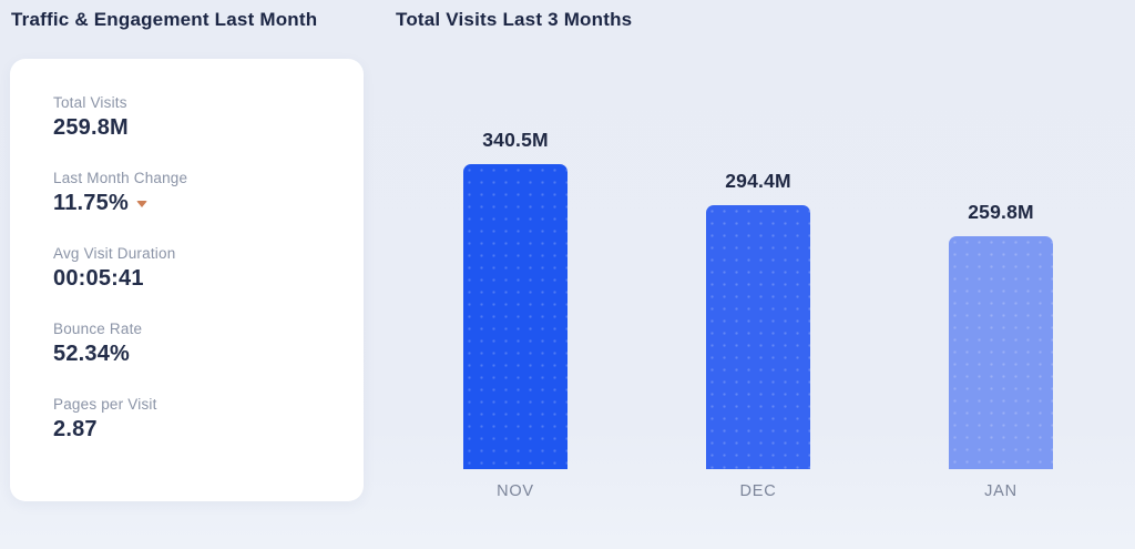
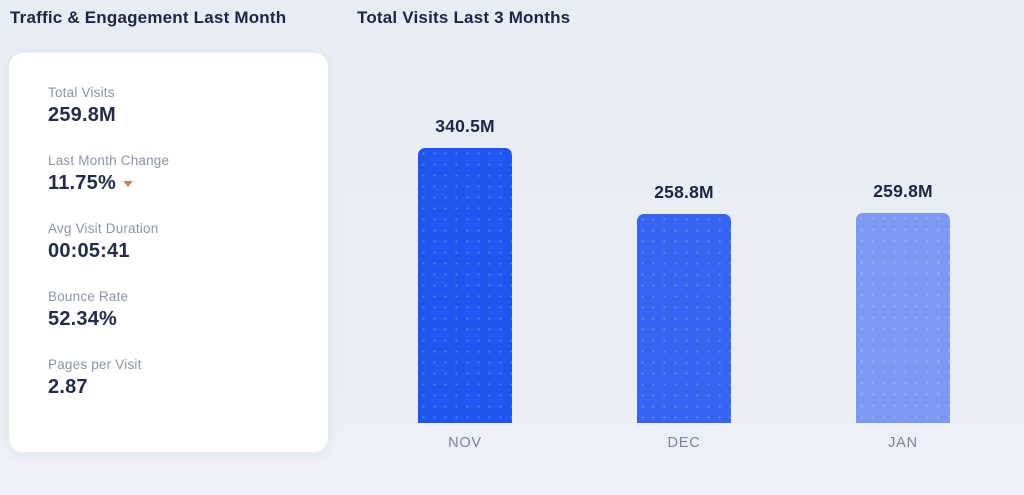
DEC: 294.4M -> 258.8M
